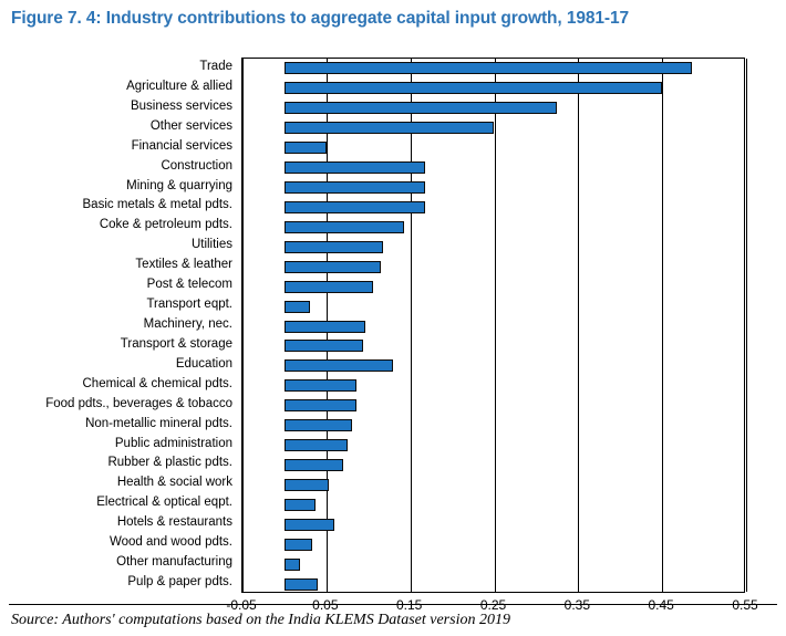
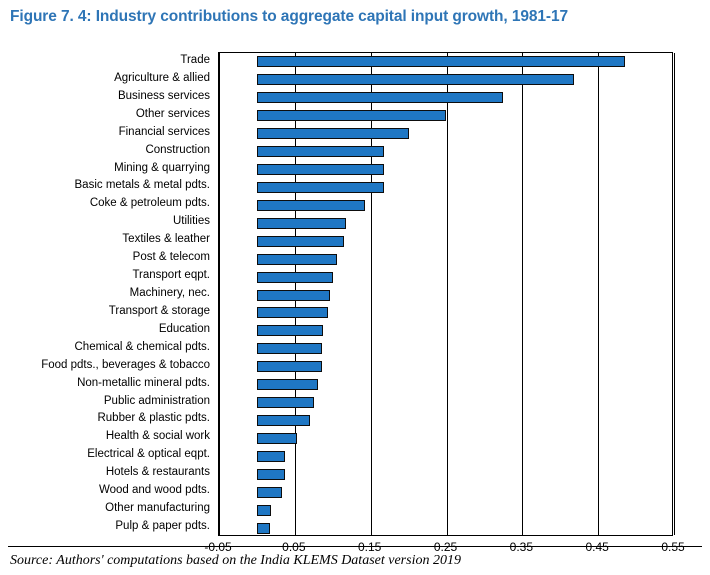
Agriculture & allied: 0.45 -> 0.42
Financial services: 0.05 -> 0.20
Transport eqpt.: 0.03 -> 0.10
Education: 0.13 -> 0.09
Hotels & restaurants: 0.06 -> 0.04
Pulp & paper pdts.: 0.04 -> 0.02
